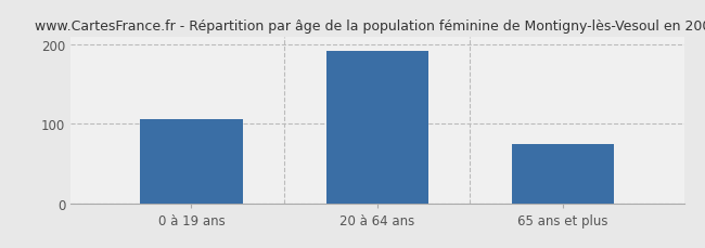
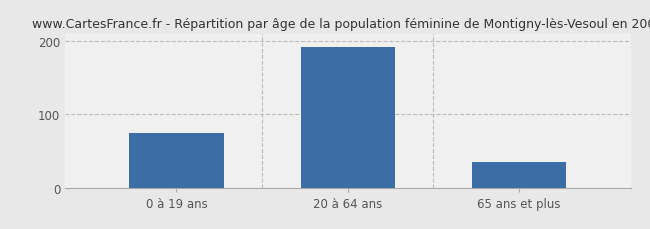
0 à 19 ans: 106 -> 75
65 ans et plus: 74 -> 35
